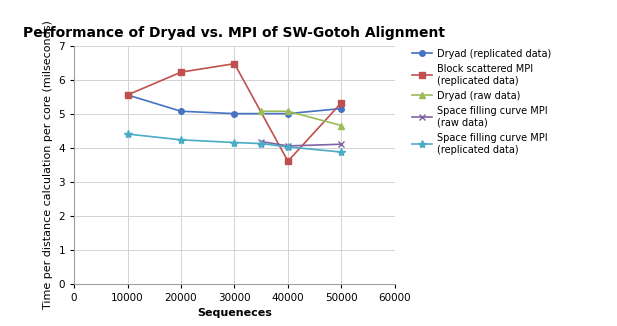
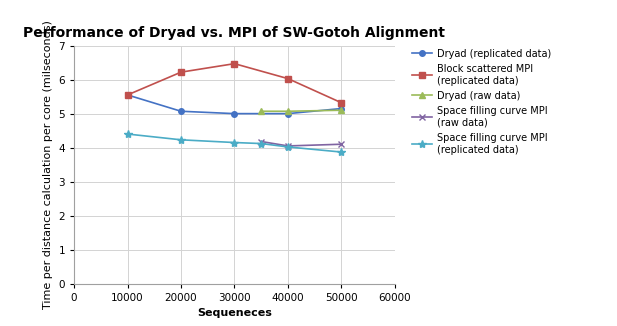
Block scattered MPI (replicated data)/40000: 3.60 -> 6.03
Dryad (raw data)/50000: 4.65 -> 5.10
